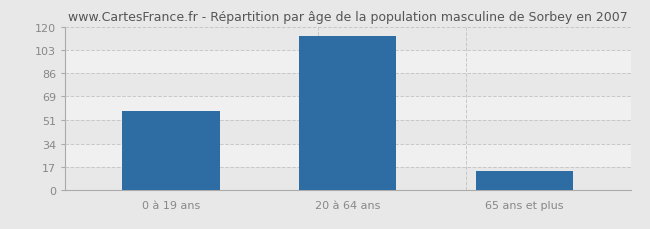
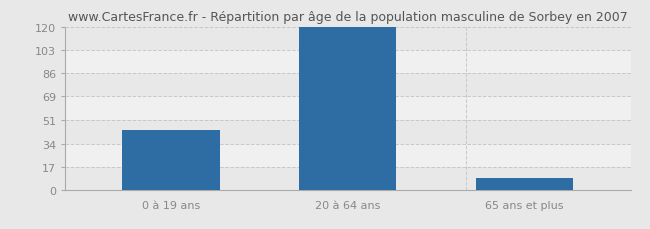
0 à 19 ans: 58 -> 44
20 à 64 ans: 113 -> 120
65 ans et plus: 14 -> 9
